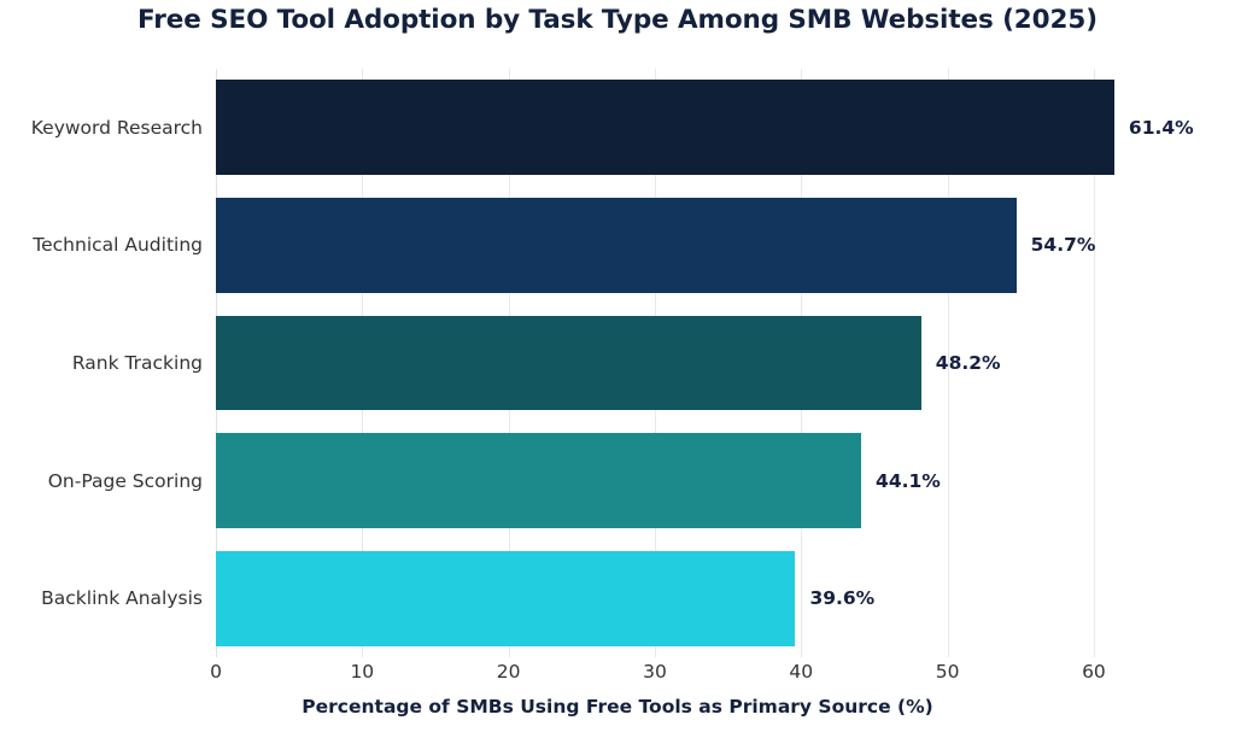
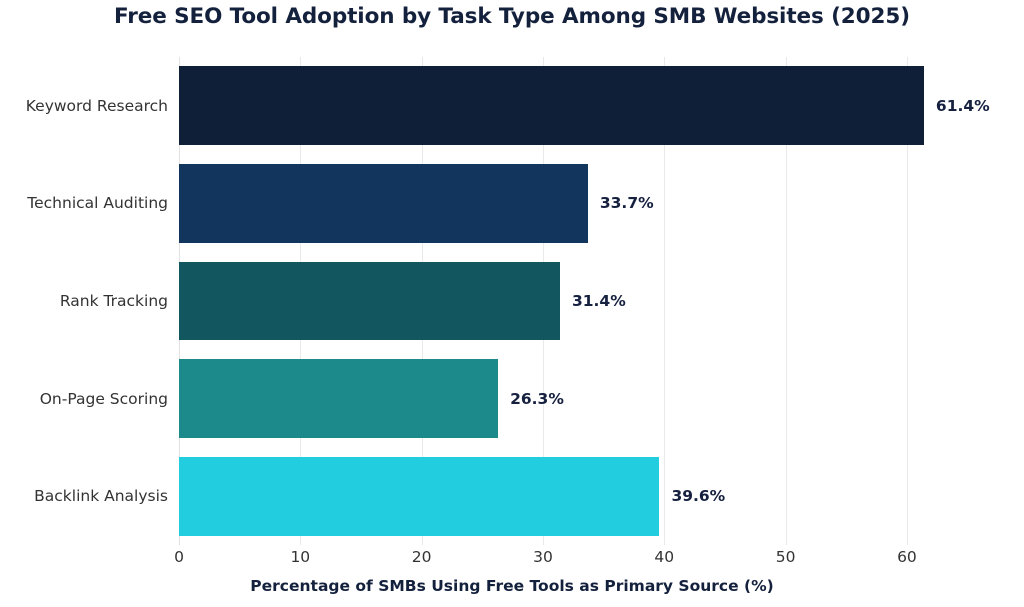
Technical Auditing: 54.7% -> 33.7%
Rank Tracking: 48.2% -> 31.4%
On-Page Scoring: 44.1% -> 26.3%
